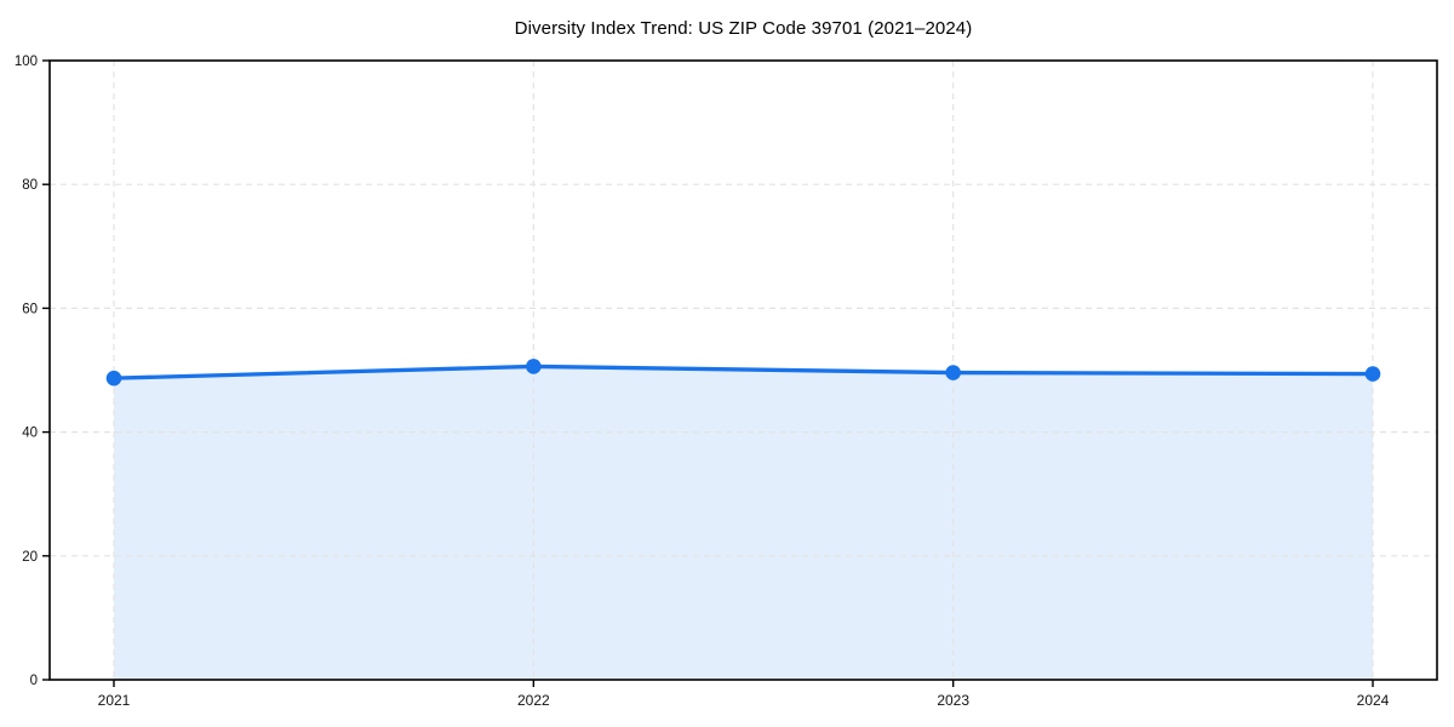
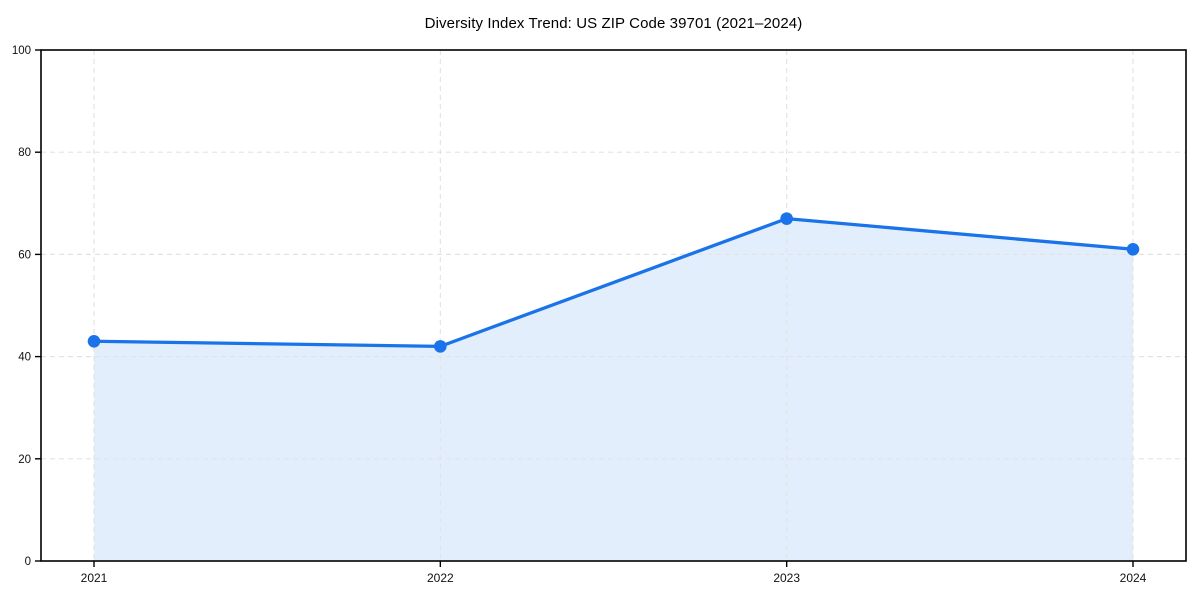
2021: 49 -> 43
2022: 51 -> 42
2023: 50 -> 67
2024: 49 -> 61
